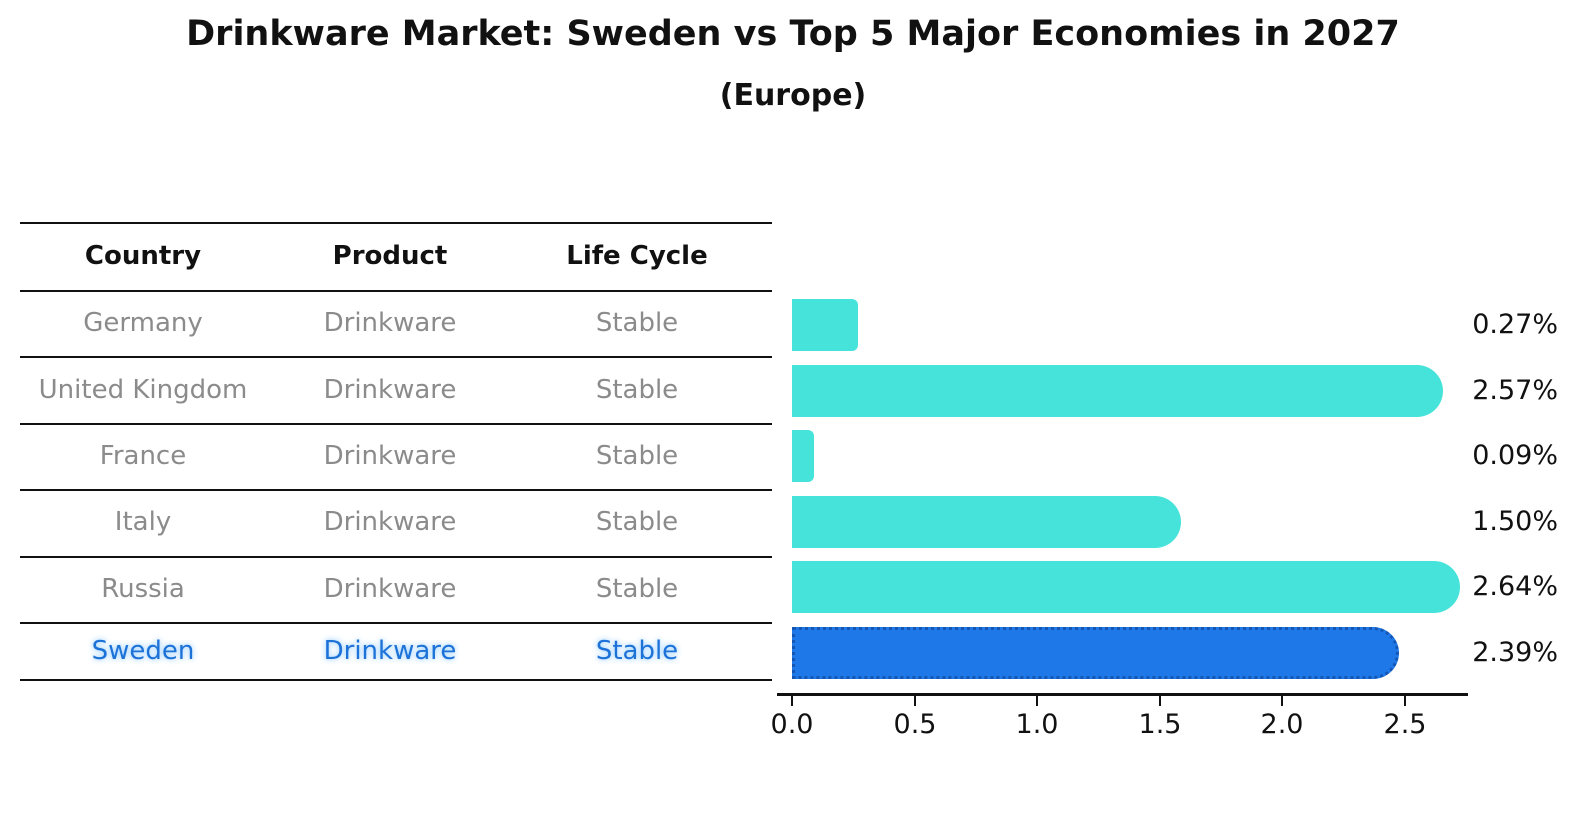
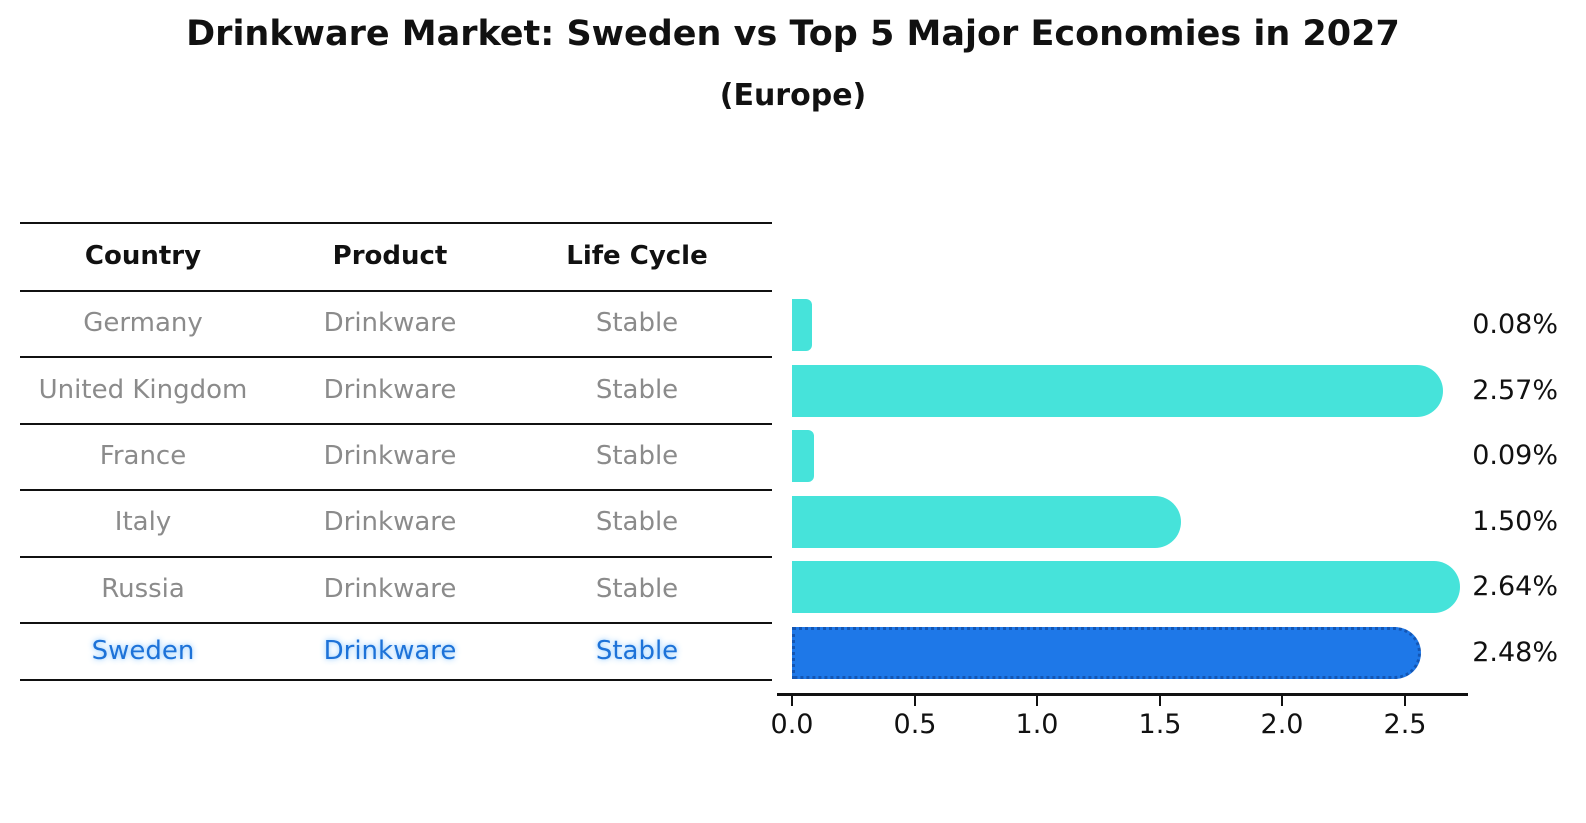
Germany: 0.27% -> 0.08%
Sweden: 2.39% -> 2.48%
